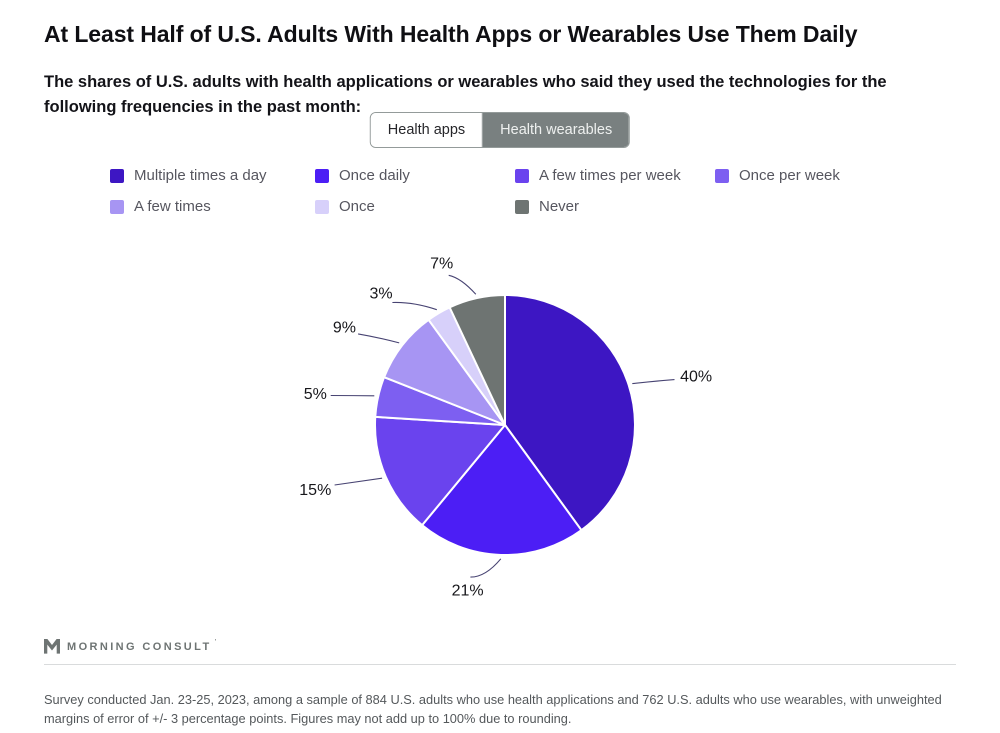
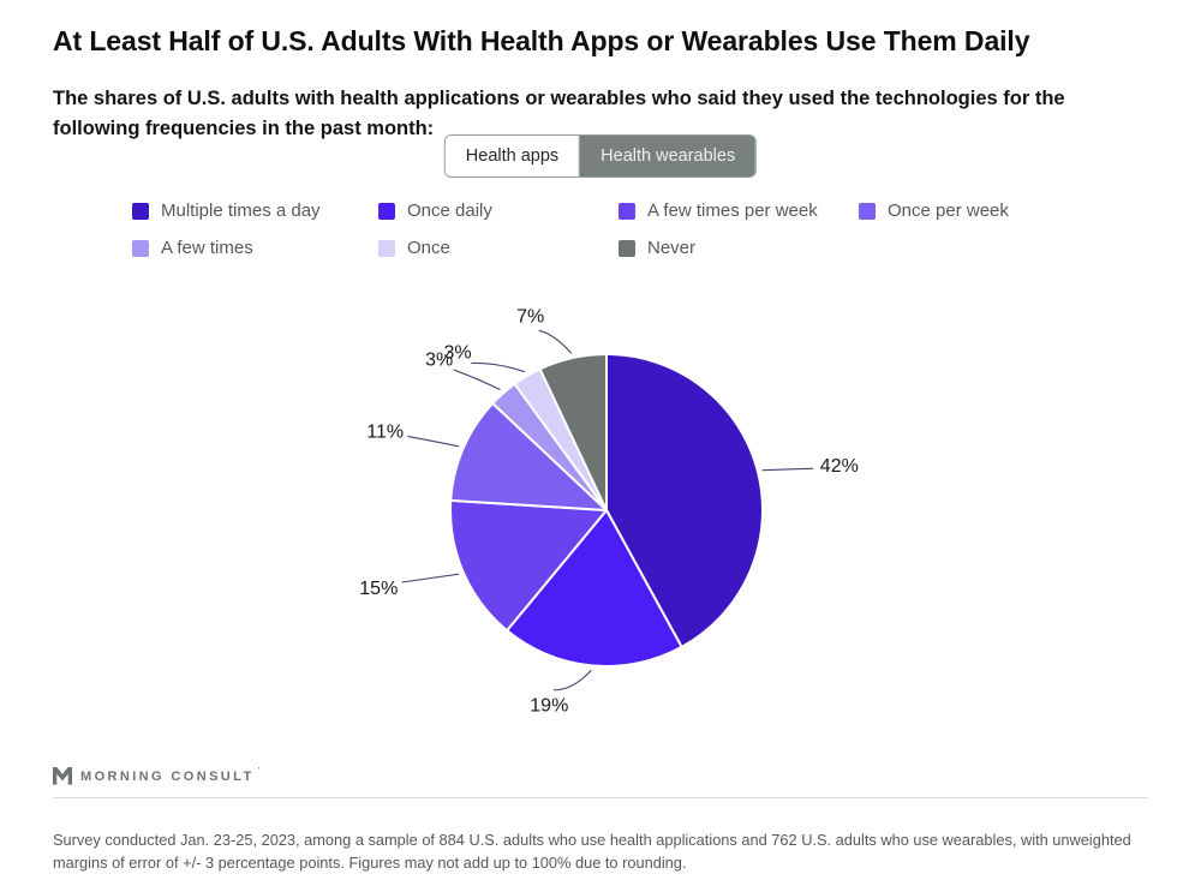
Multiple times a day: 40% -> 42%
Once daily: 21% -> 19%
Once per week: 5% -> 11%
A few times: 9% -> 3%
